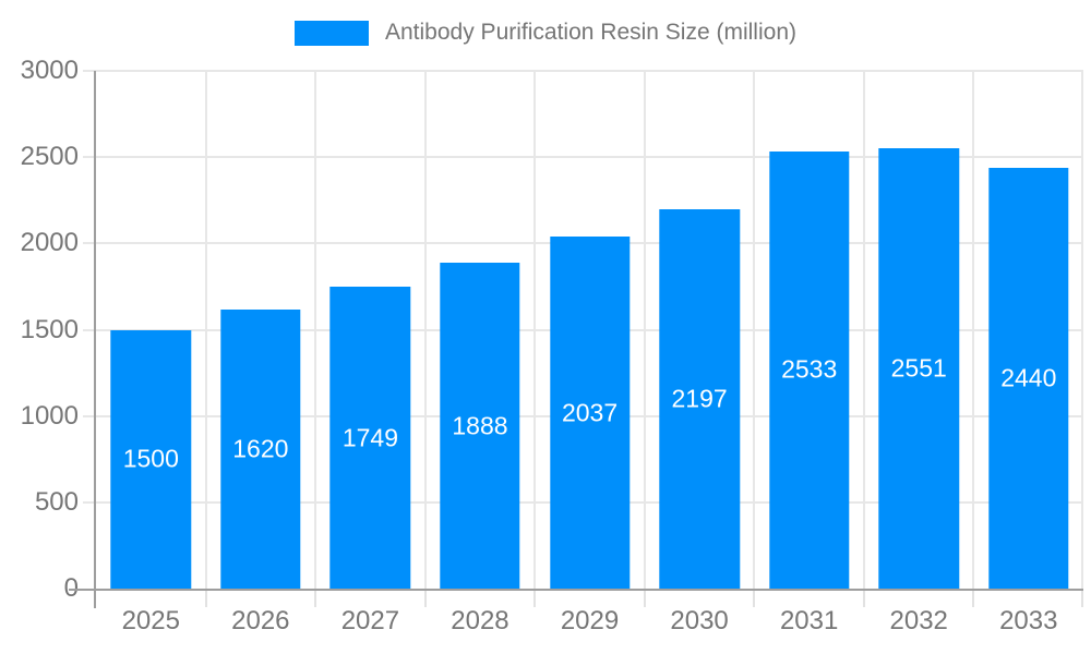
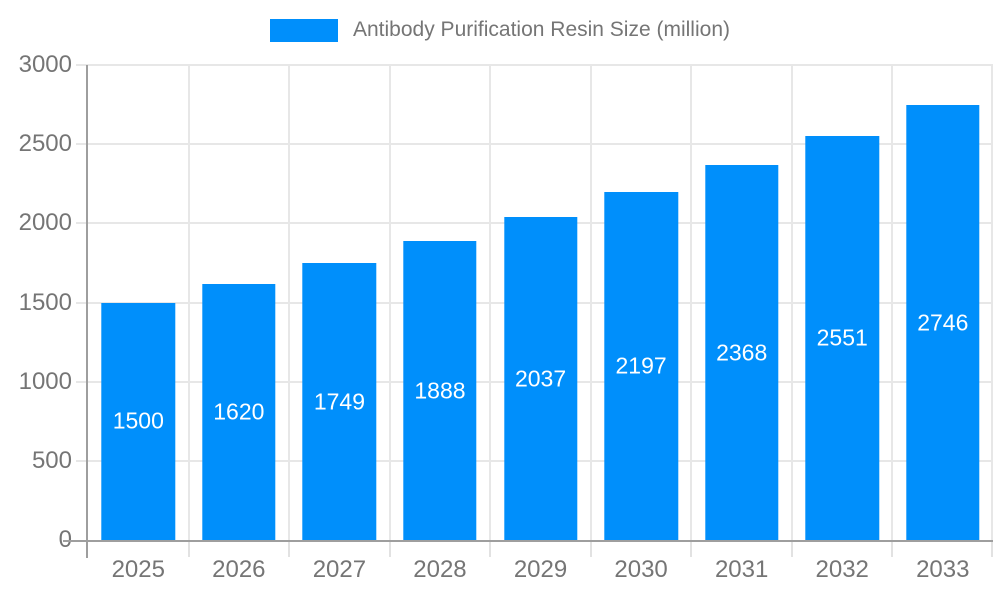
2031: 2533 -> 2368
2033: 2440 -> 2746
